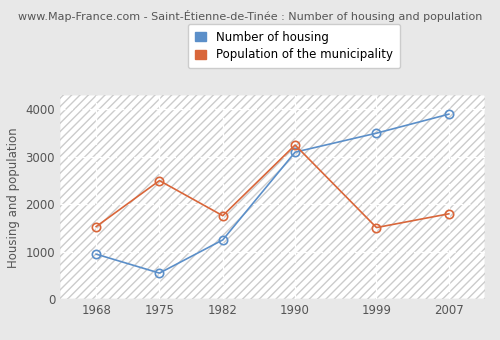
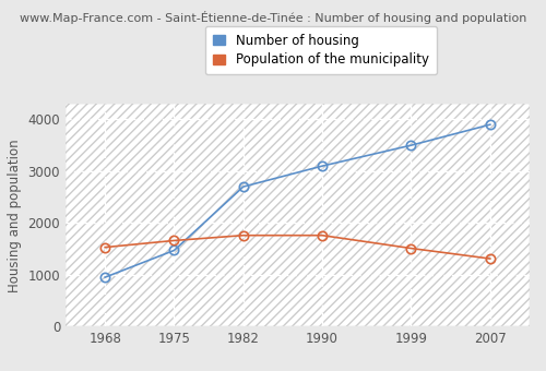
Number of housing/1975: 550 -> 1470
Population of the municipality/1975: 2500 -> 1660
Number of housing/1982: 1250 -> 2700
Population of the municipality/1990: 3250 -> 1760
Population of the municipality/2007: 1800 -> 1310
